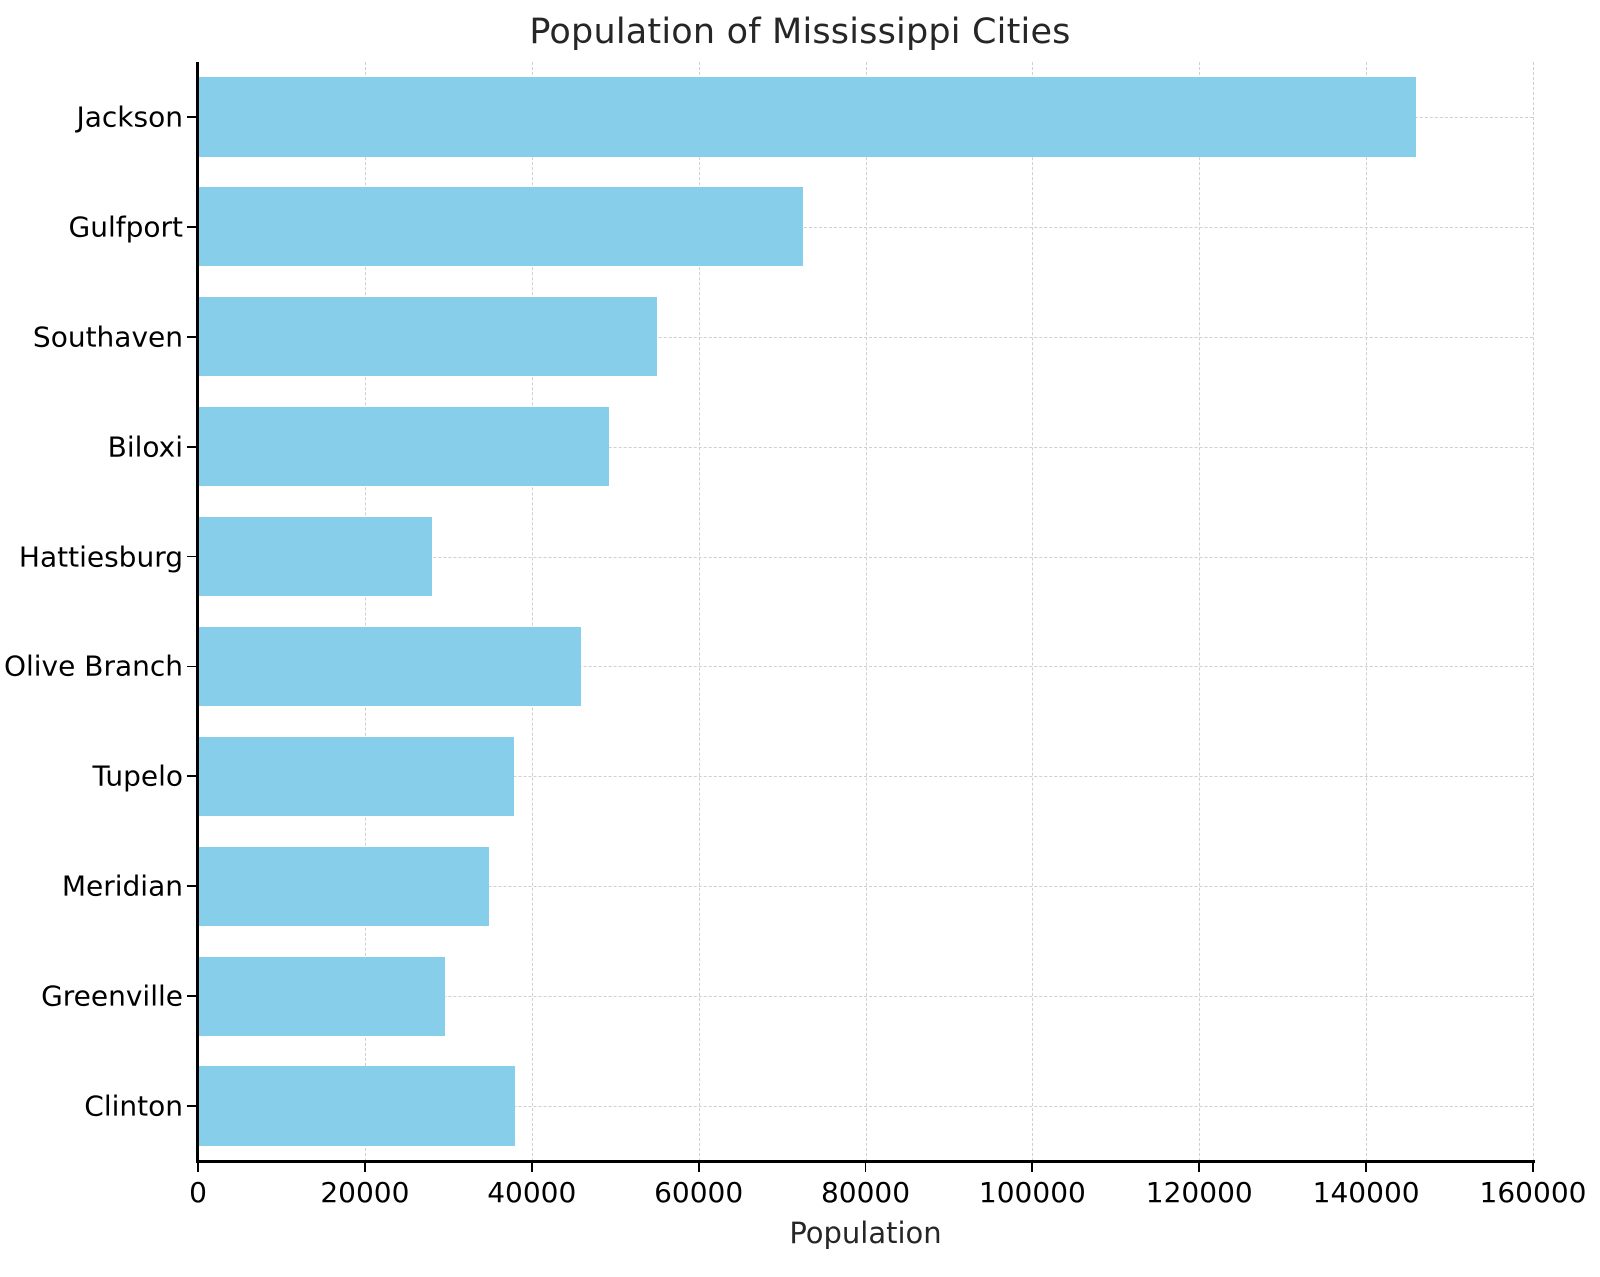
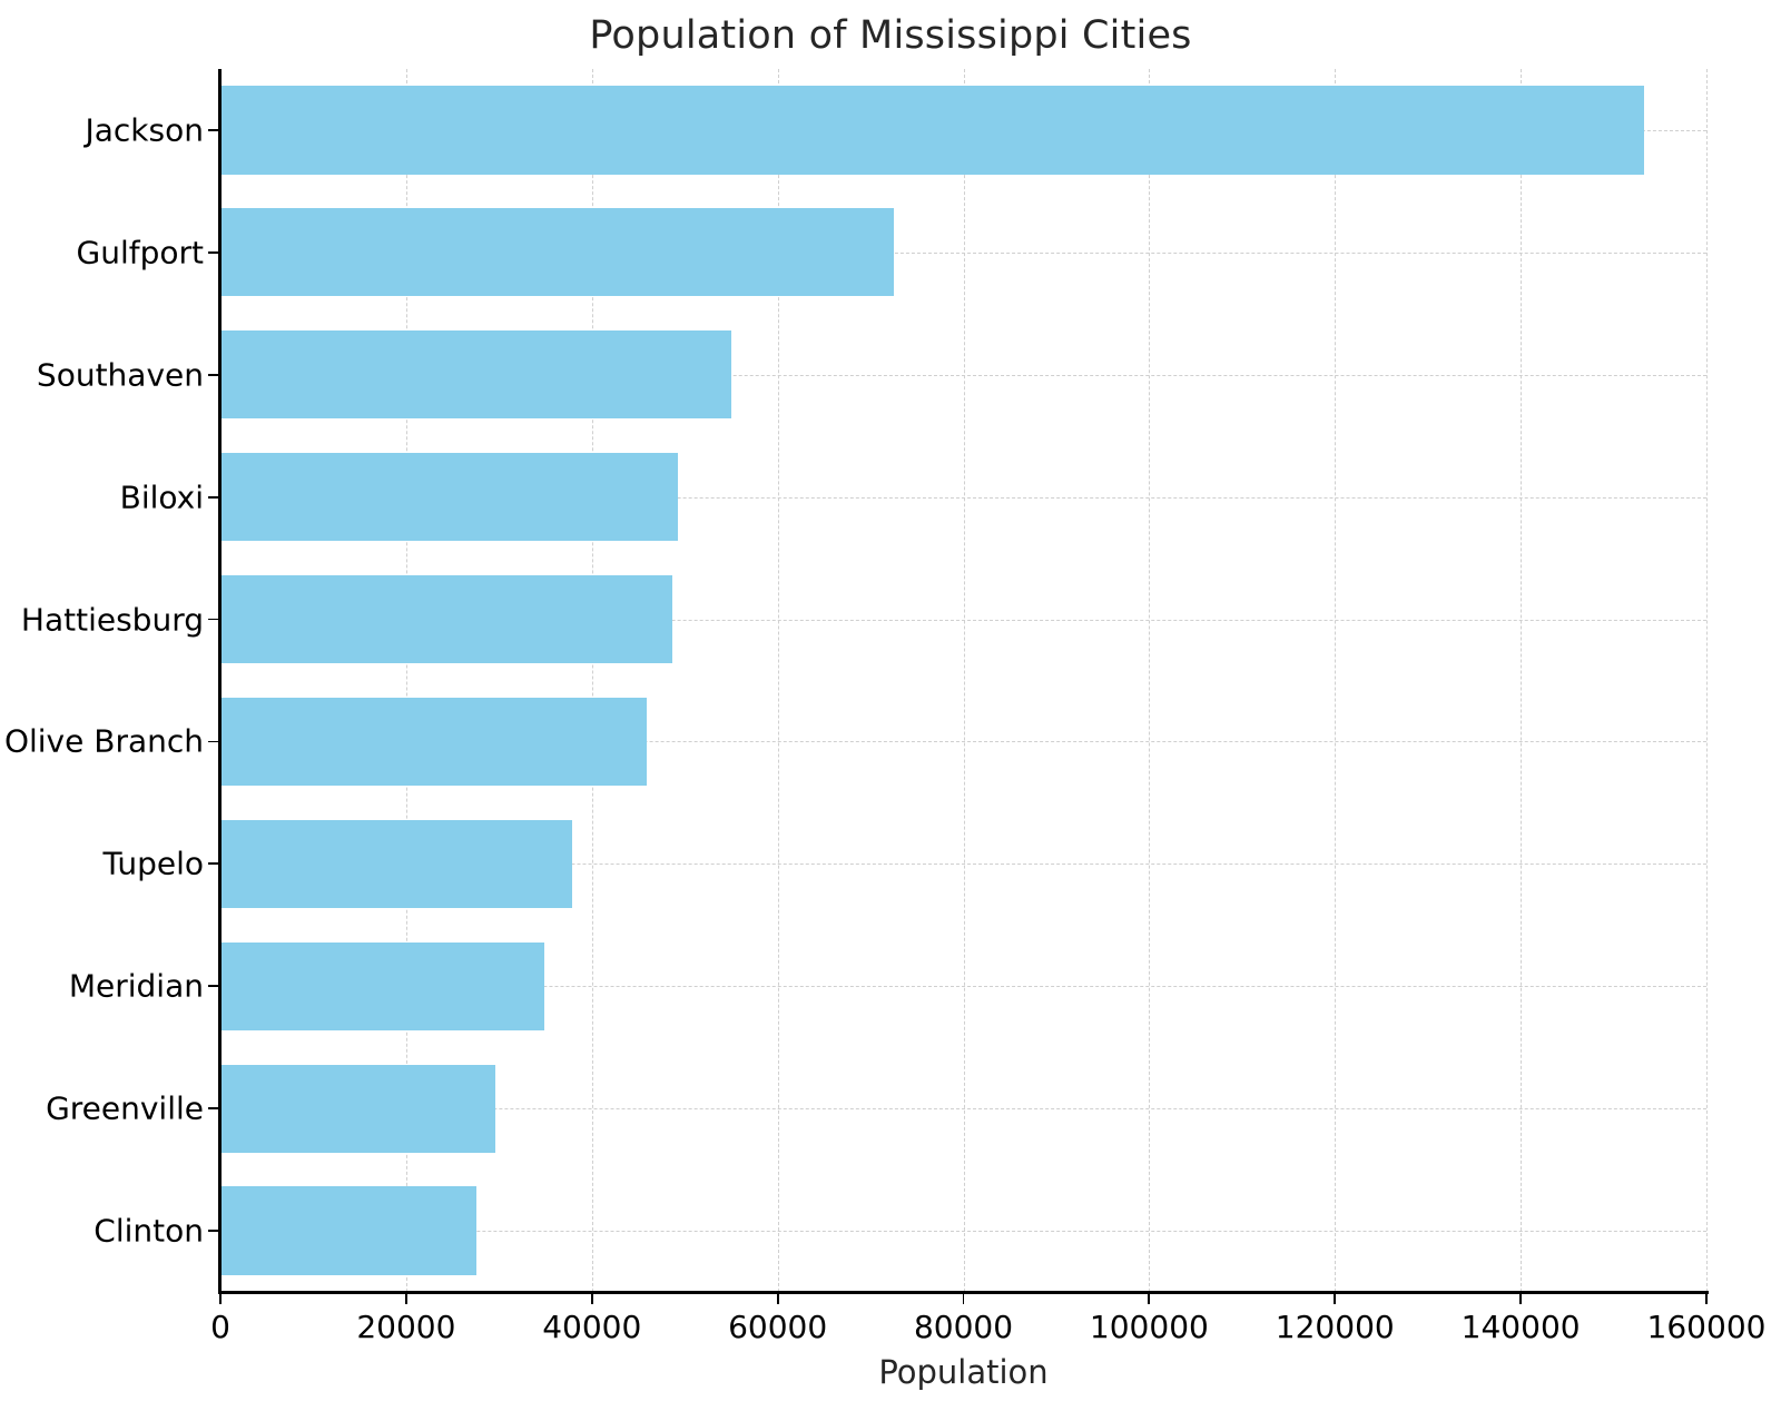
Jackson: 146000 -> 153000
Hattiesburg: 28000 -> 49000
Clinton: 38000 -> 28000
